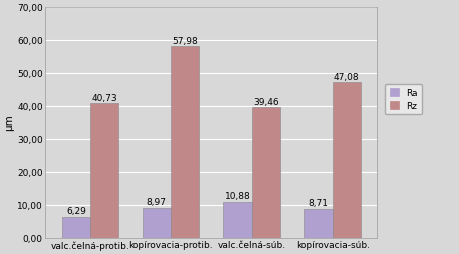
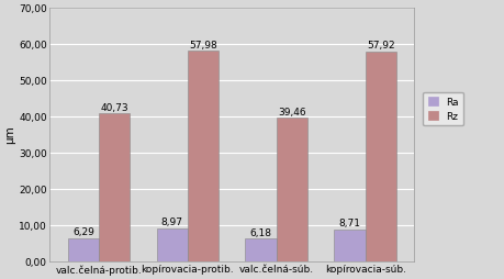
Ra/valc.čelná-súb.: 10,88 -> 6,18
Rz/kopírovacia-súb.: 47,08 -> 57,92
